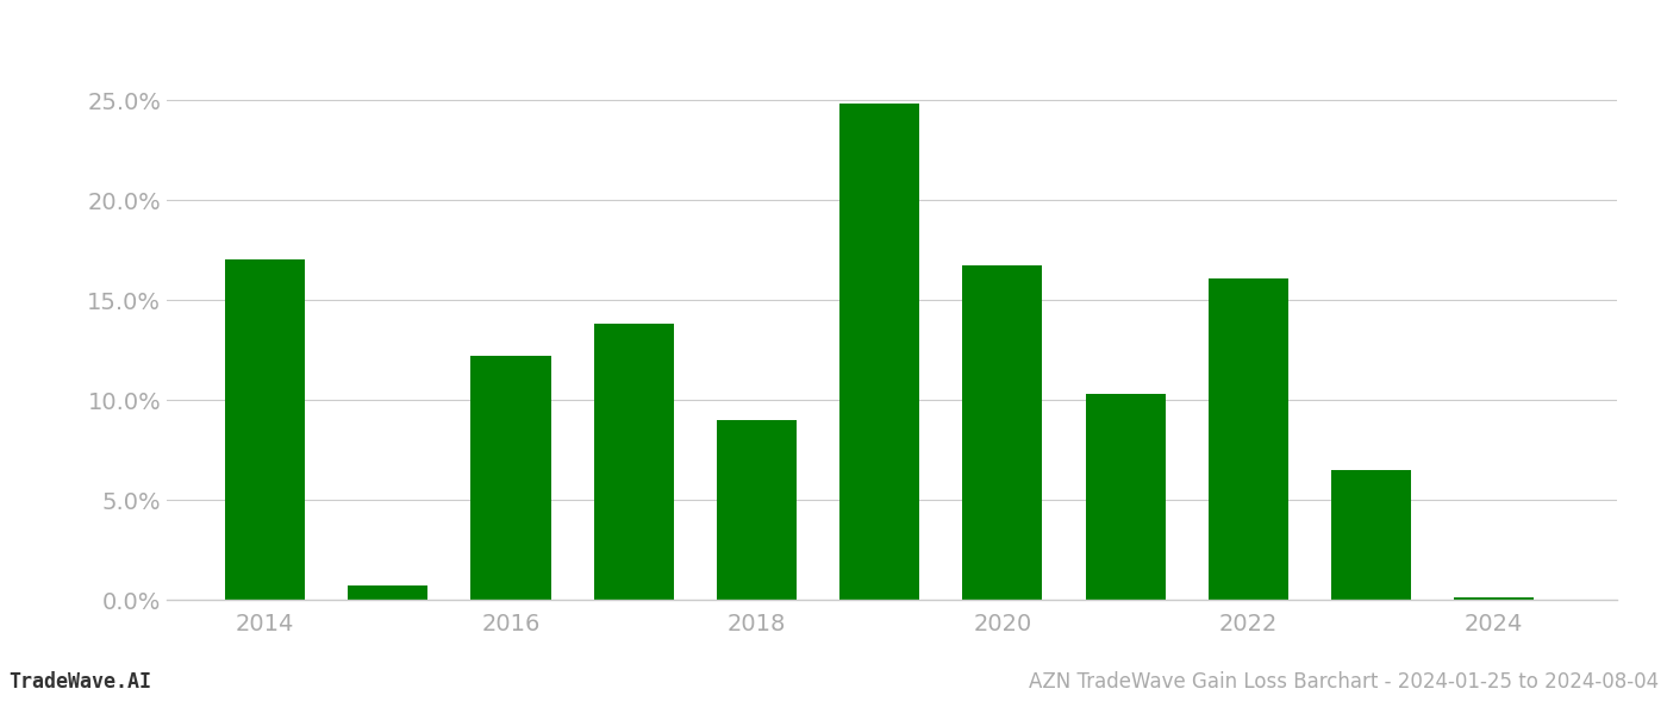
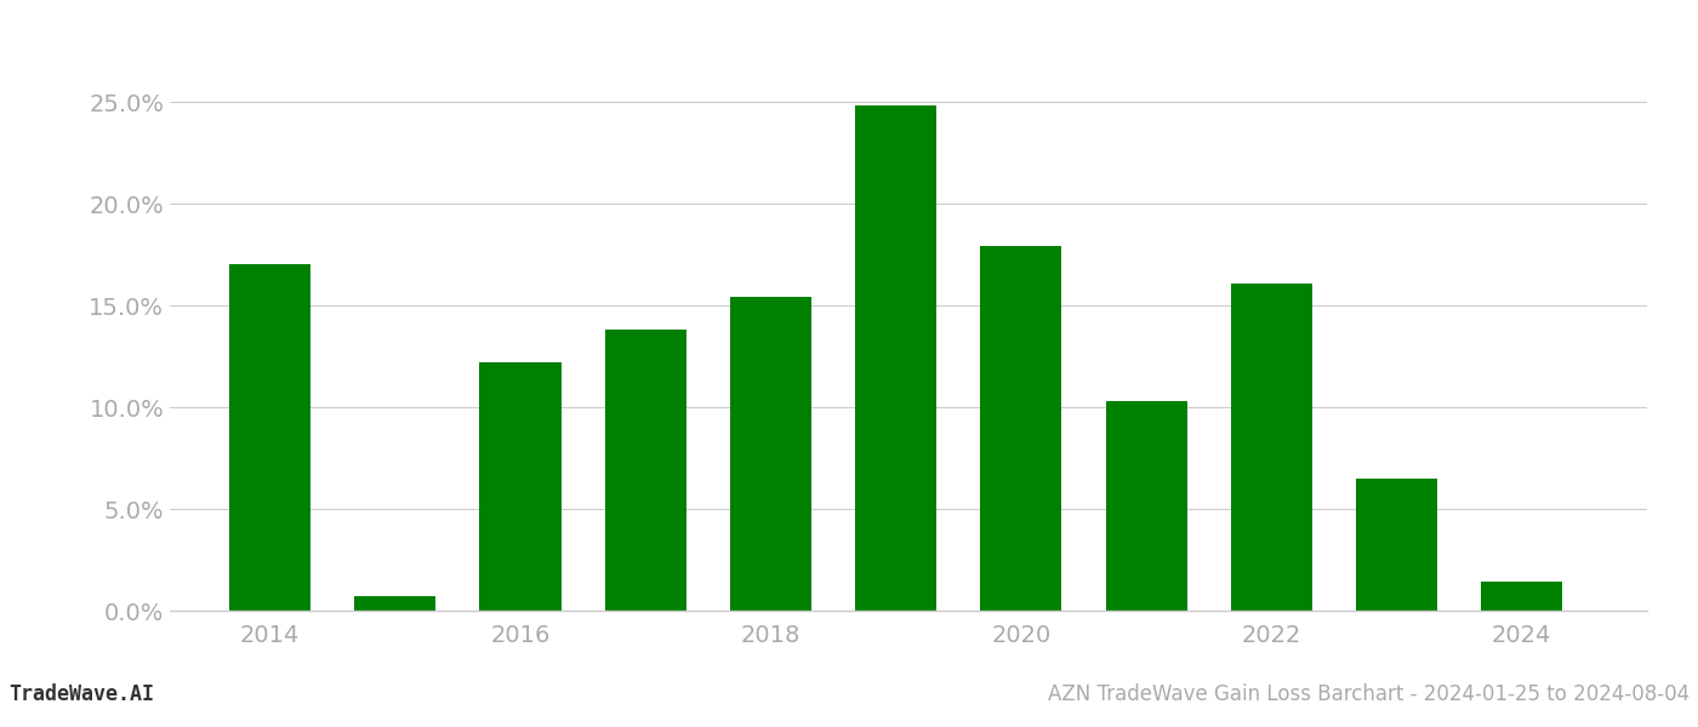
2018: 9.0% -> 15.4%
2020: 16.7% -> 17.9%
2024: 0.1% -> 1.4%
